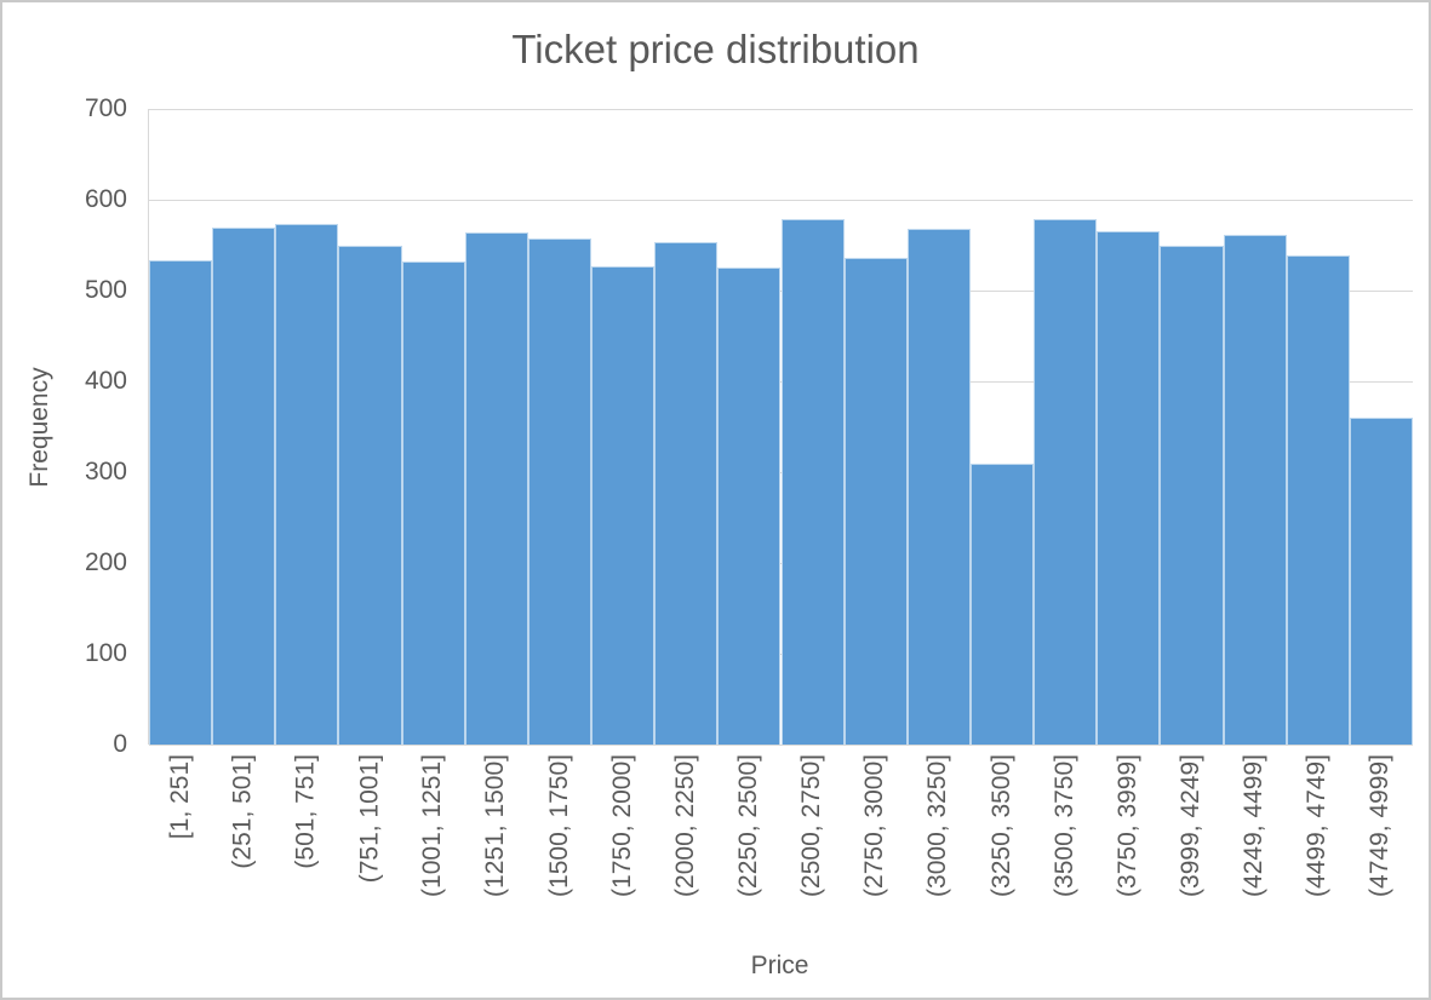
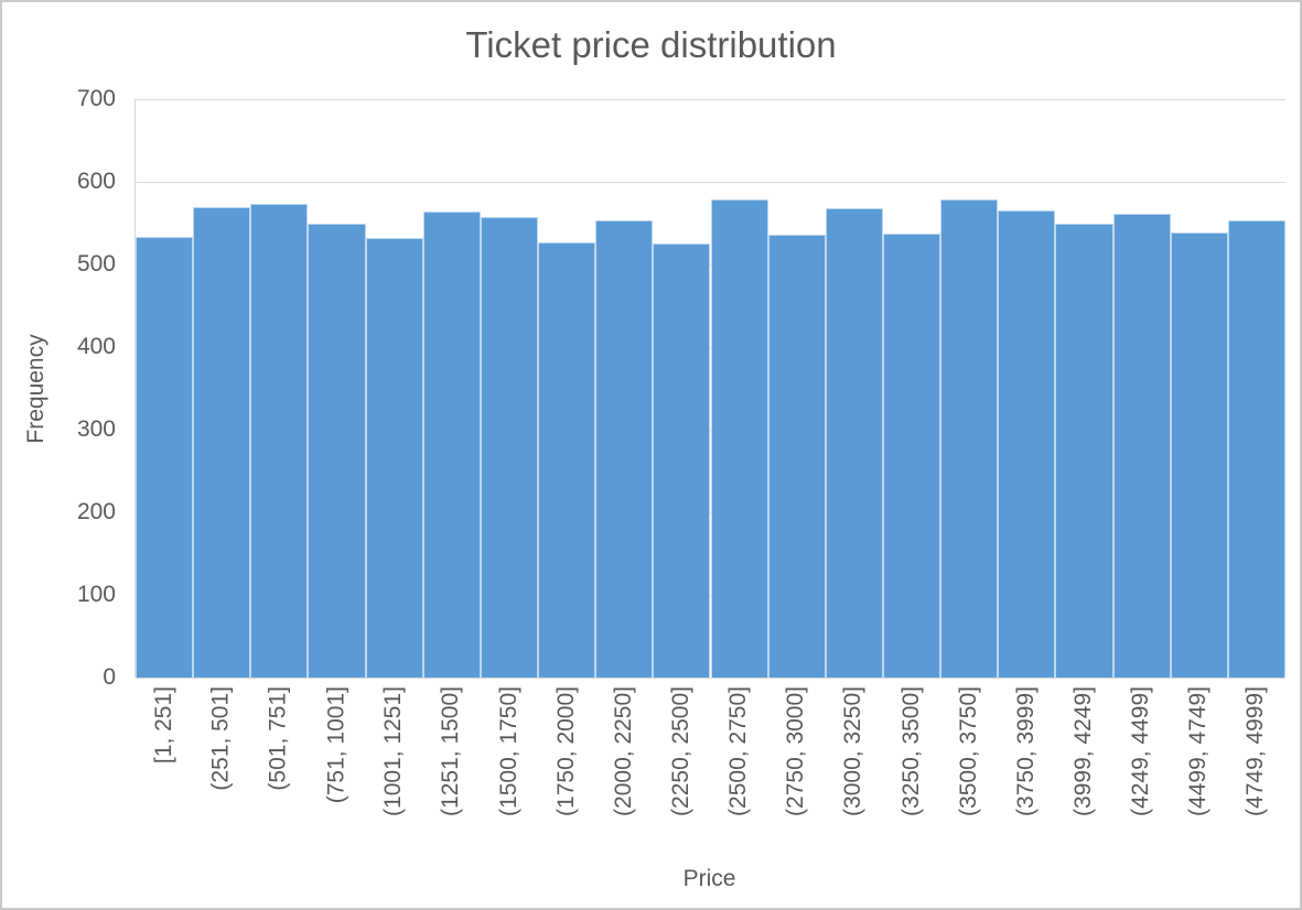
(3250, 3500]: 310 -> 540
(4749, 4999]: 360 -> 550
